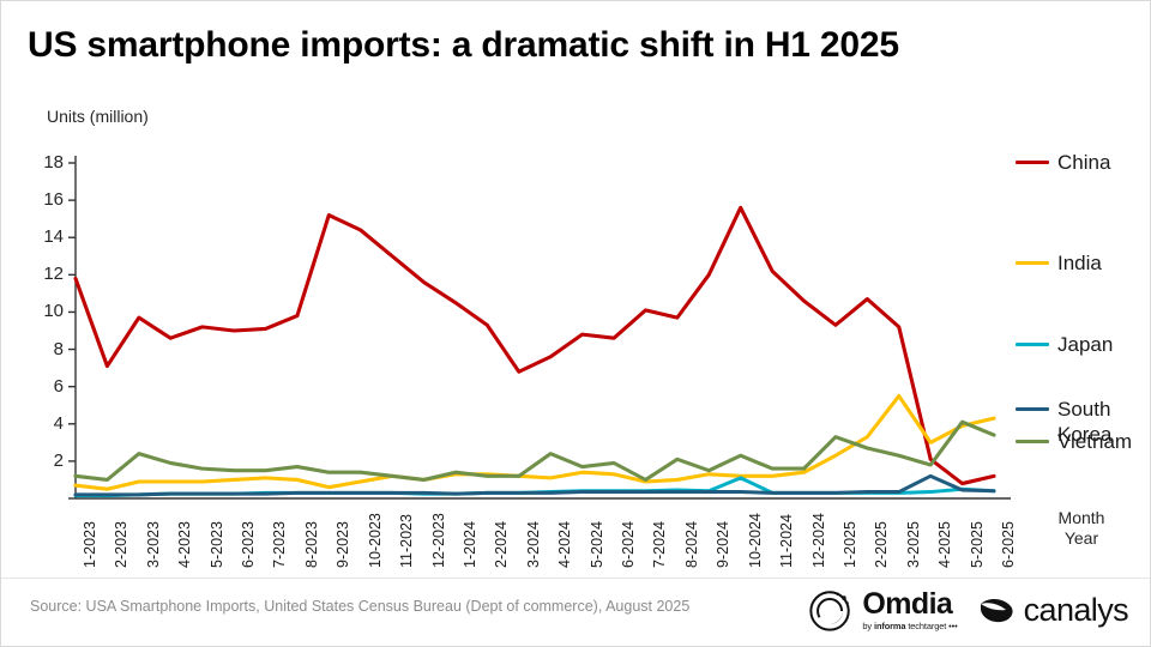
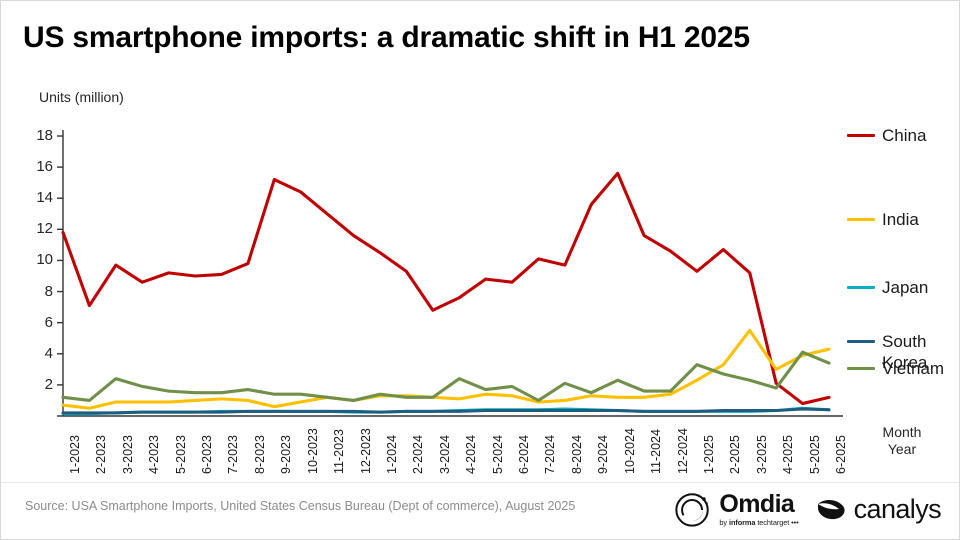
China/9-2024: 12.0 -> 13.6
Japan/10-2024: 1.1 -> 0.3
China/11-2024: 12.2 -> 11.6
South Korea/4-2025: 1.2 -> 0.3
